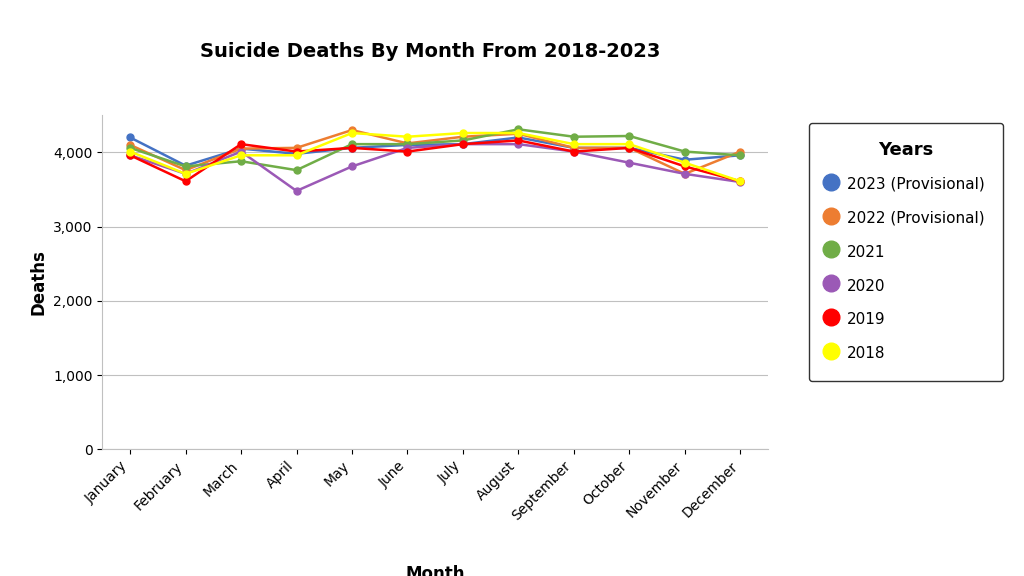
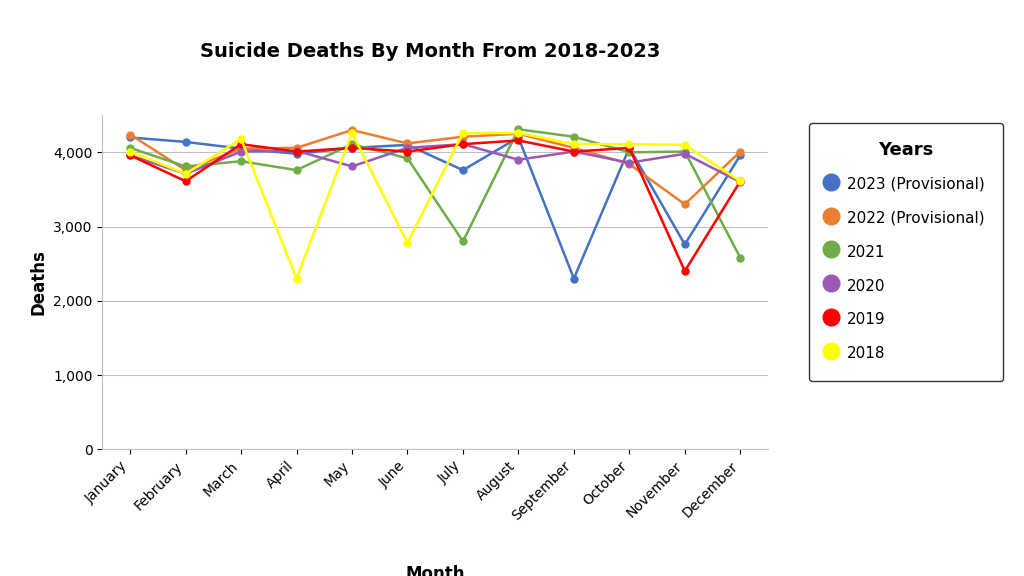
2022 (Provisional)/January: 4,100 -> 4,240
2023 (Provisional)/February: 3,820 -> 4,140
2018/March: 3,960 -> 4,180
2020/April: 3,480 -> 4,020
2018/April: 3,960 -> 2,300
2021/June: 4,110 -> 3,920
2018/June: 4,210 -> 2,780
2023 (Provisional)/July: 4,110 -> 3,760
2021/July: 4,160 -> 2,800
2020/August: 4,110 -> 3,900
2023 (Provisional)/September: 4,060 -> 2,300
2022 (Provisional)/October: 4,060 -> 3,840
2021/October: 4,220 -> 4,000
2023 (Provisional)/November: 3,900 -> 2,760
2022 (Provisional)/November: 3,710 -> 3,300
2020/November: 3,710 -> 3,980
2019/November: 3,810 -> 2,400
2018/November: 3,860 -> 4,100
2021/December: 3,960 -> 2,580
